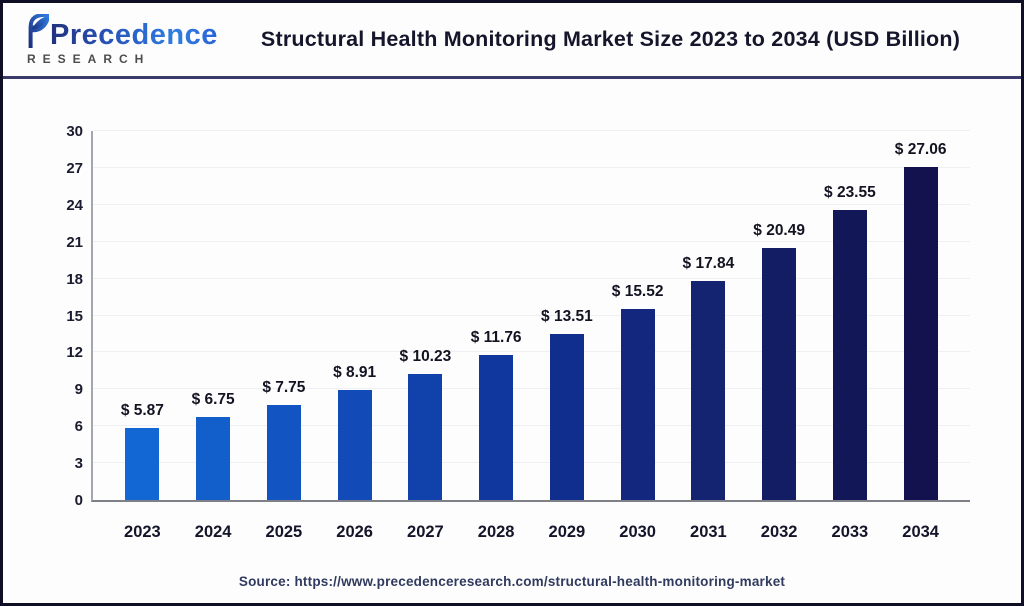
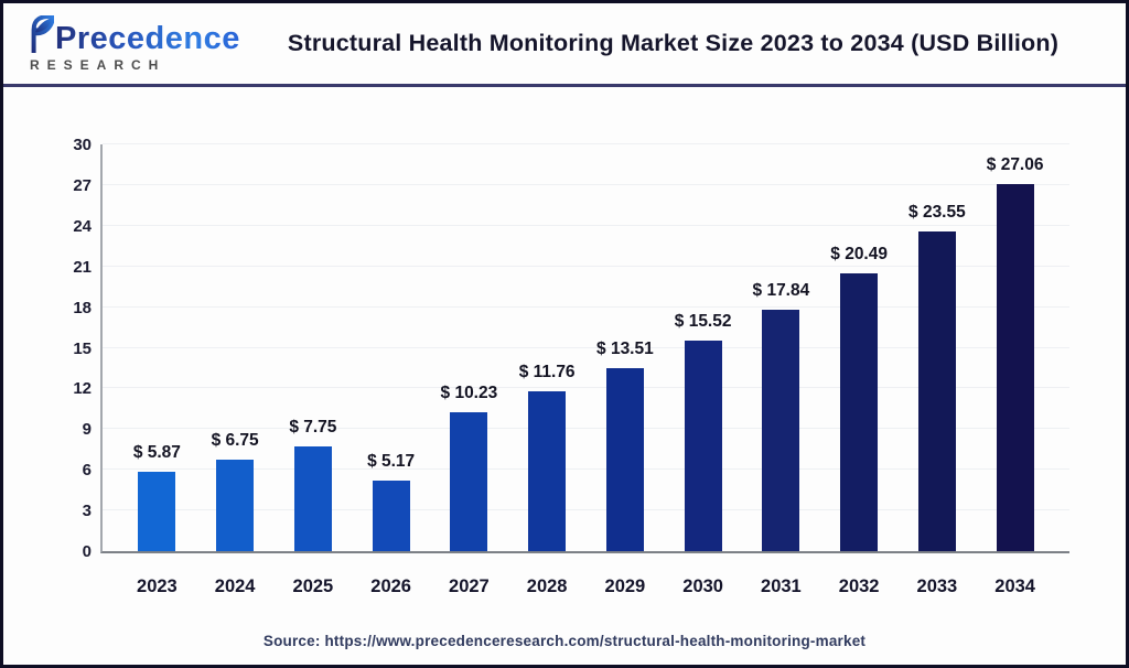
2026: 8.91 -> 5.17
